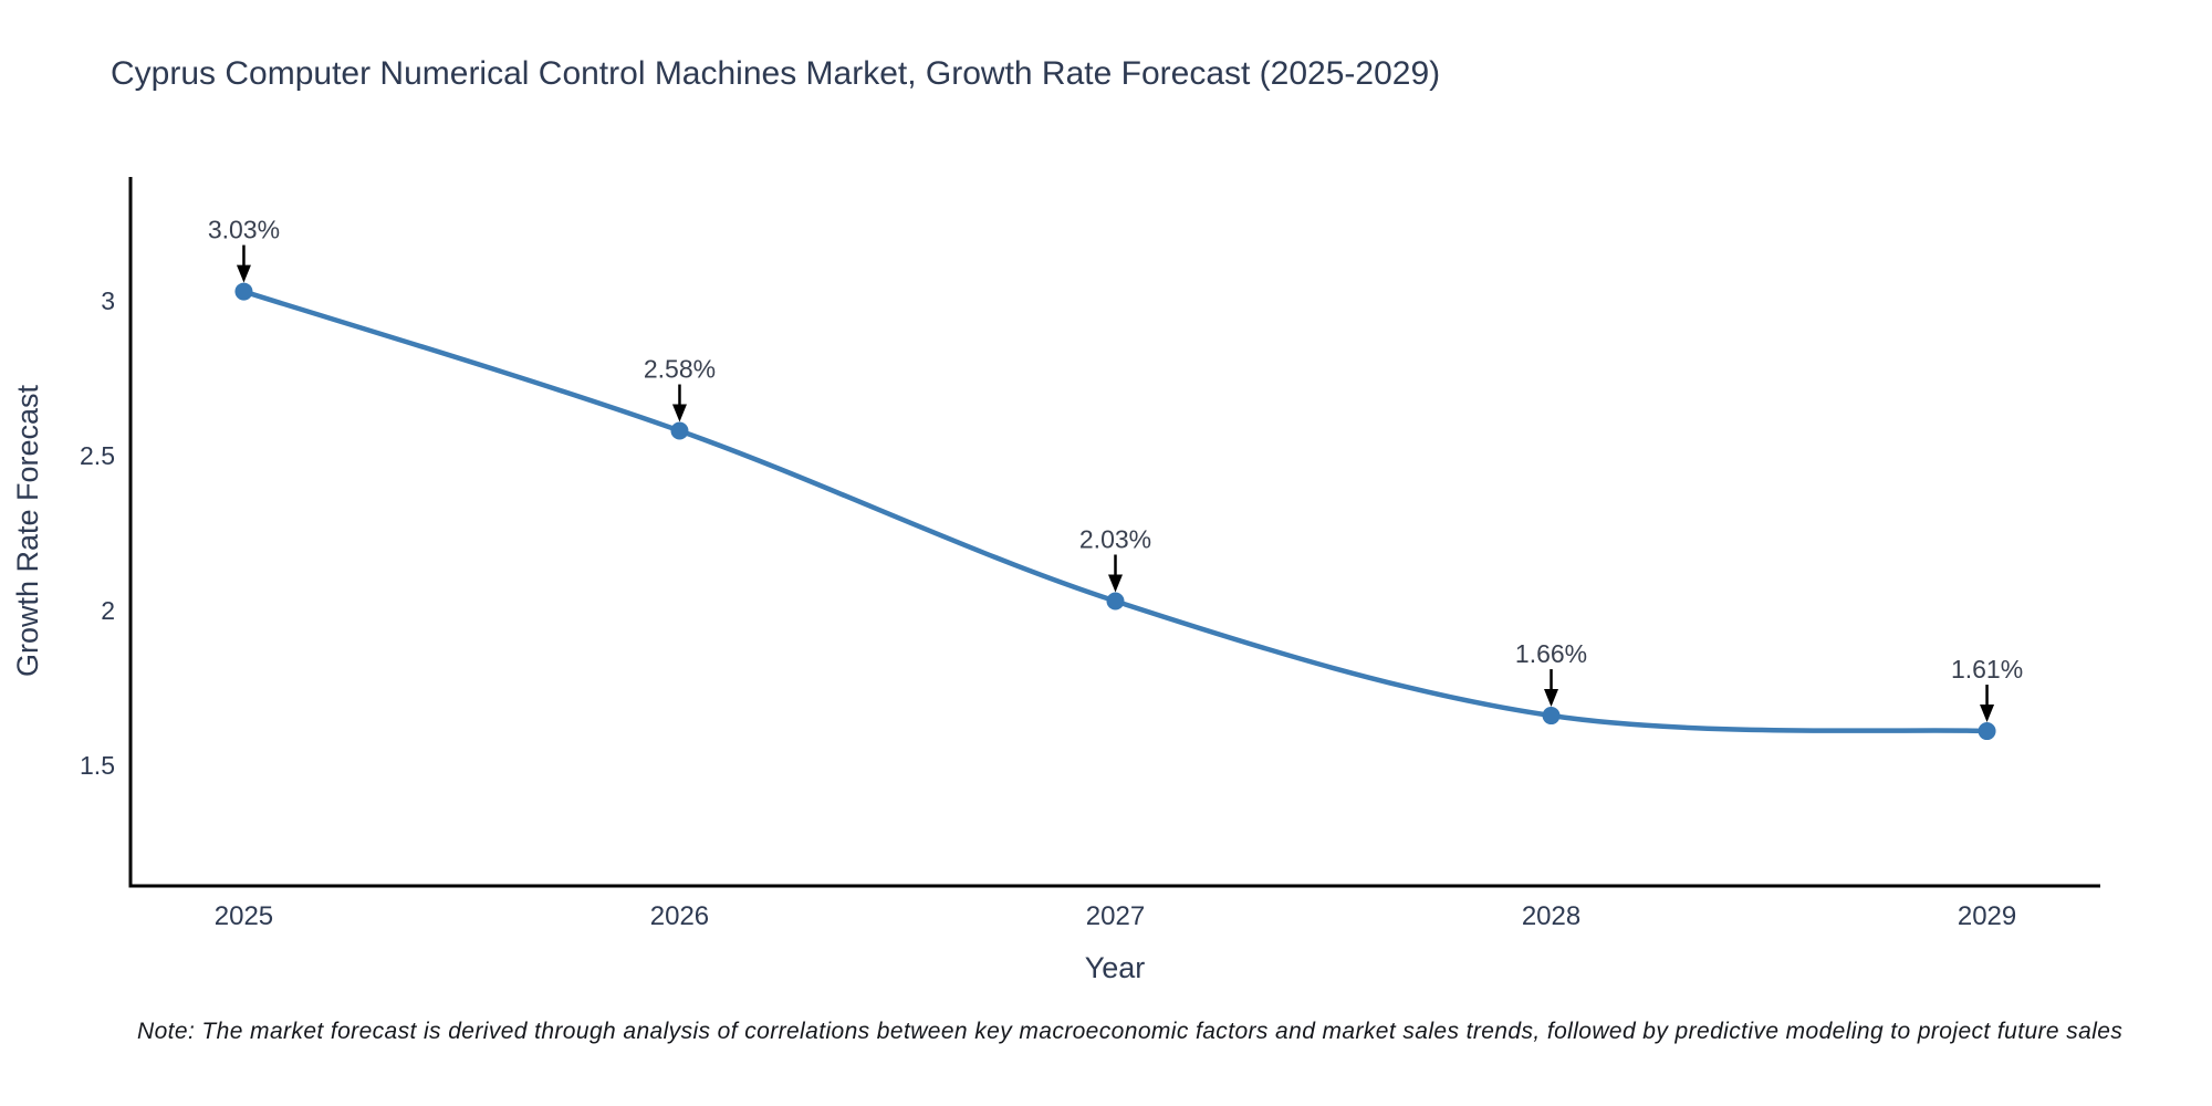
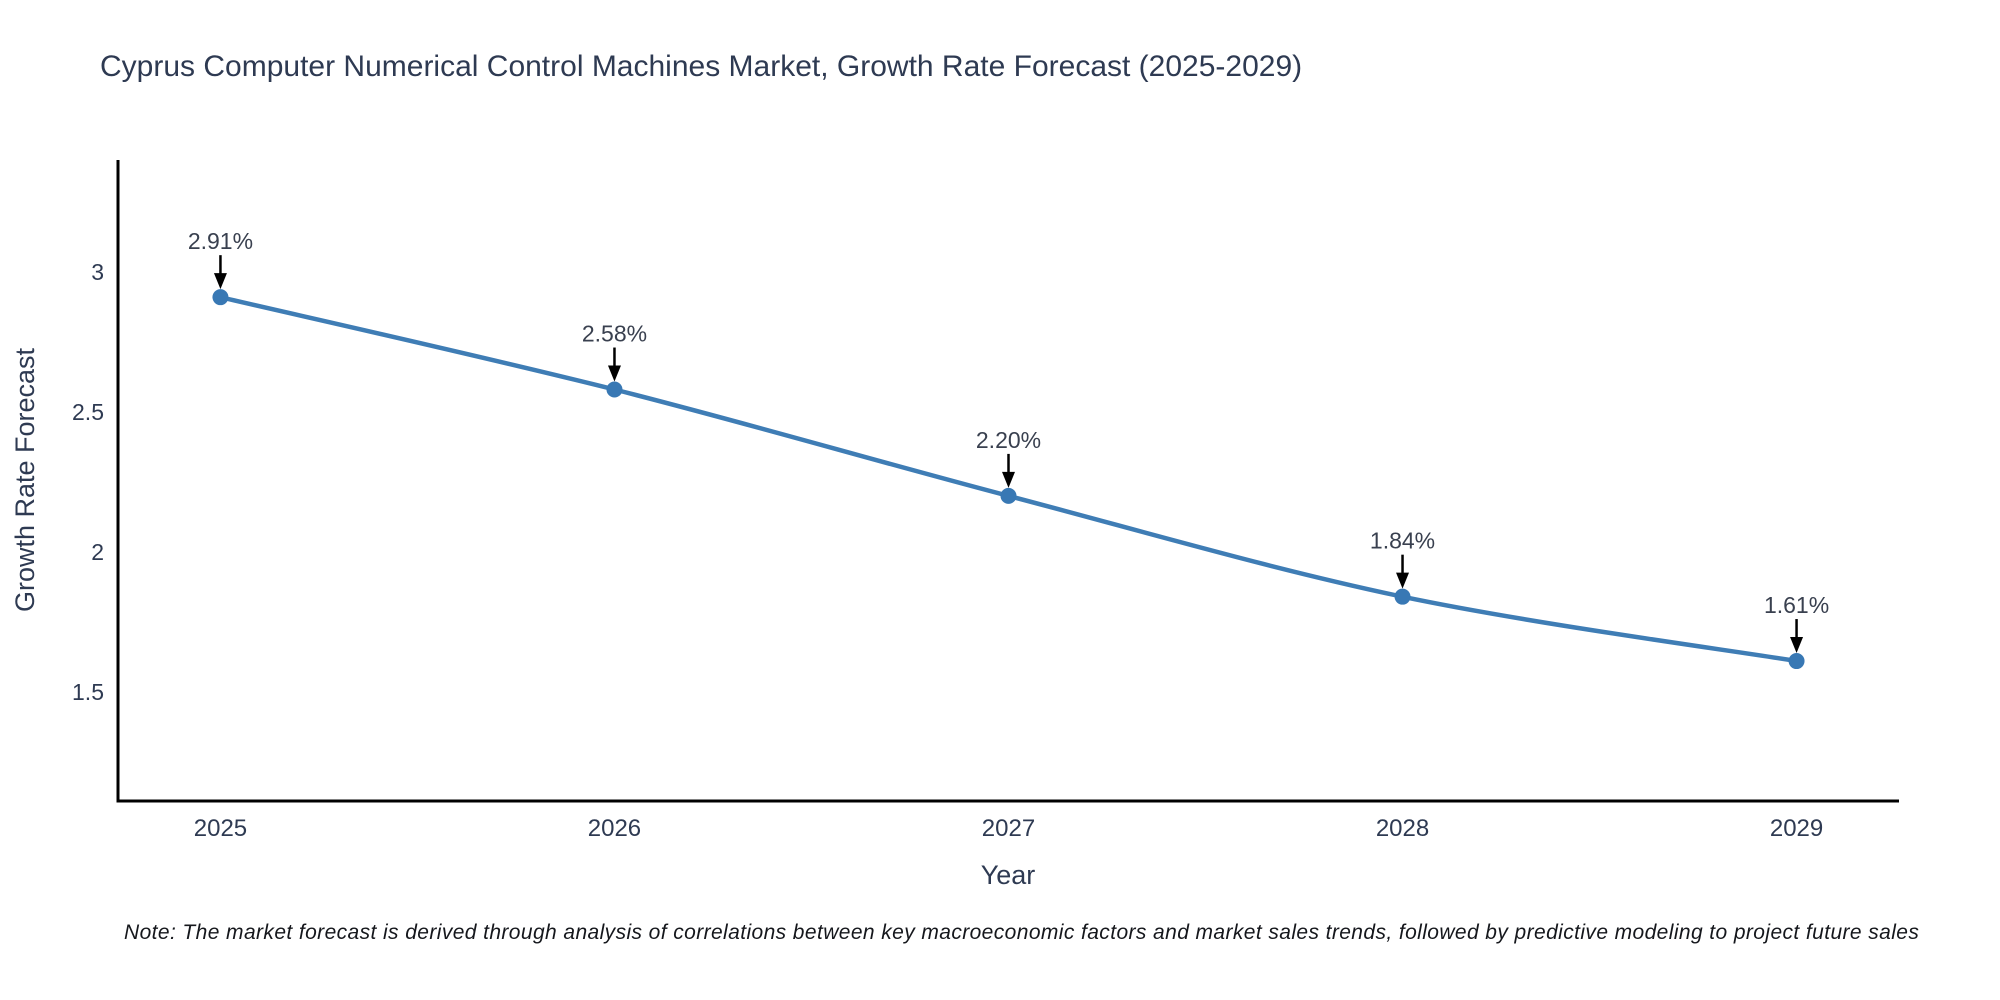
2025: 3.03% -> 2.91%
2027: 2.03% -> 2.20%
2028: 1.66% -> 1.84%
